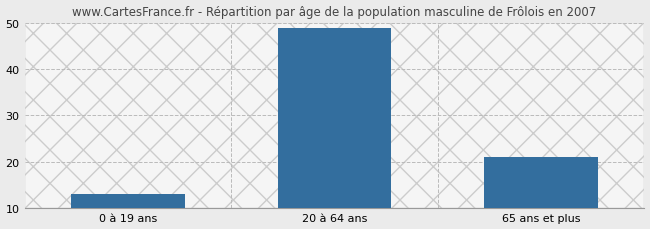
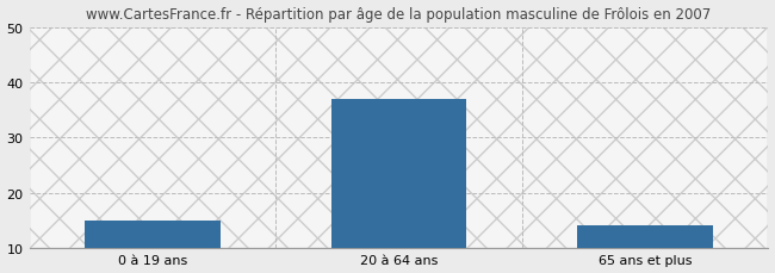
0 à 19 ans: 13 -> 15
20 à 64 ans: 49 -> 37
65 ans et plus: 21 -> 14
